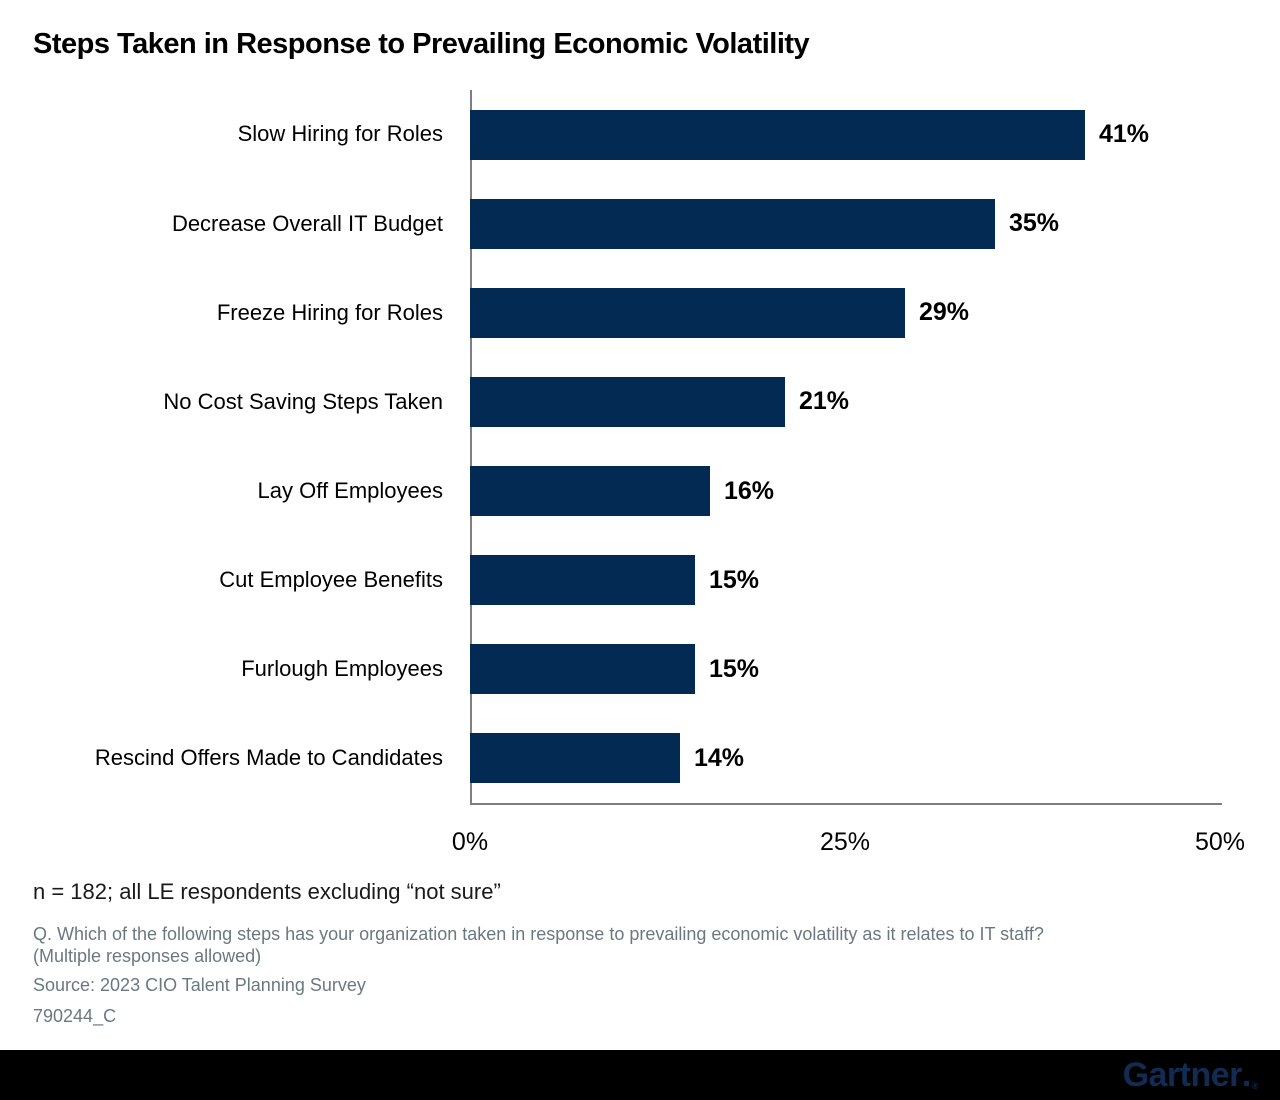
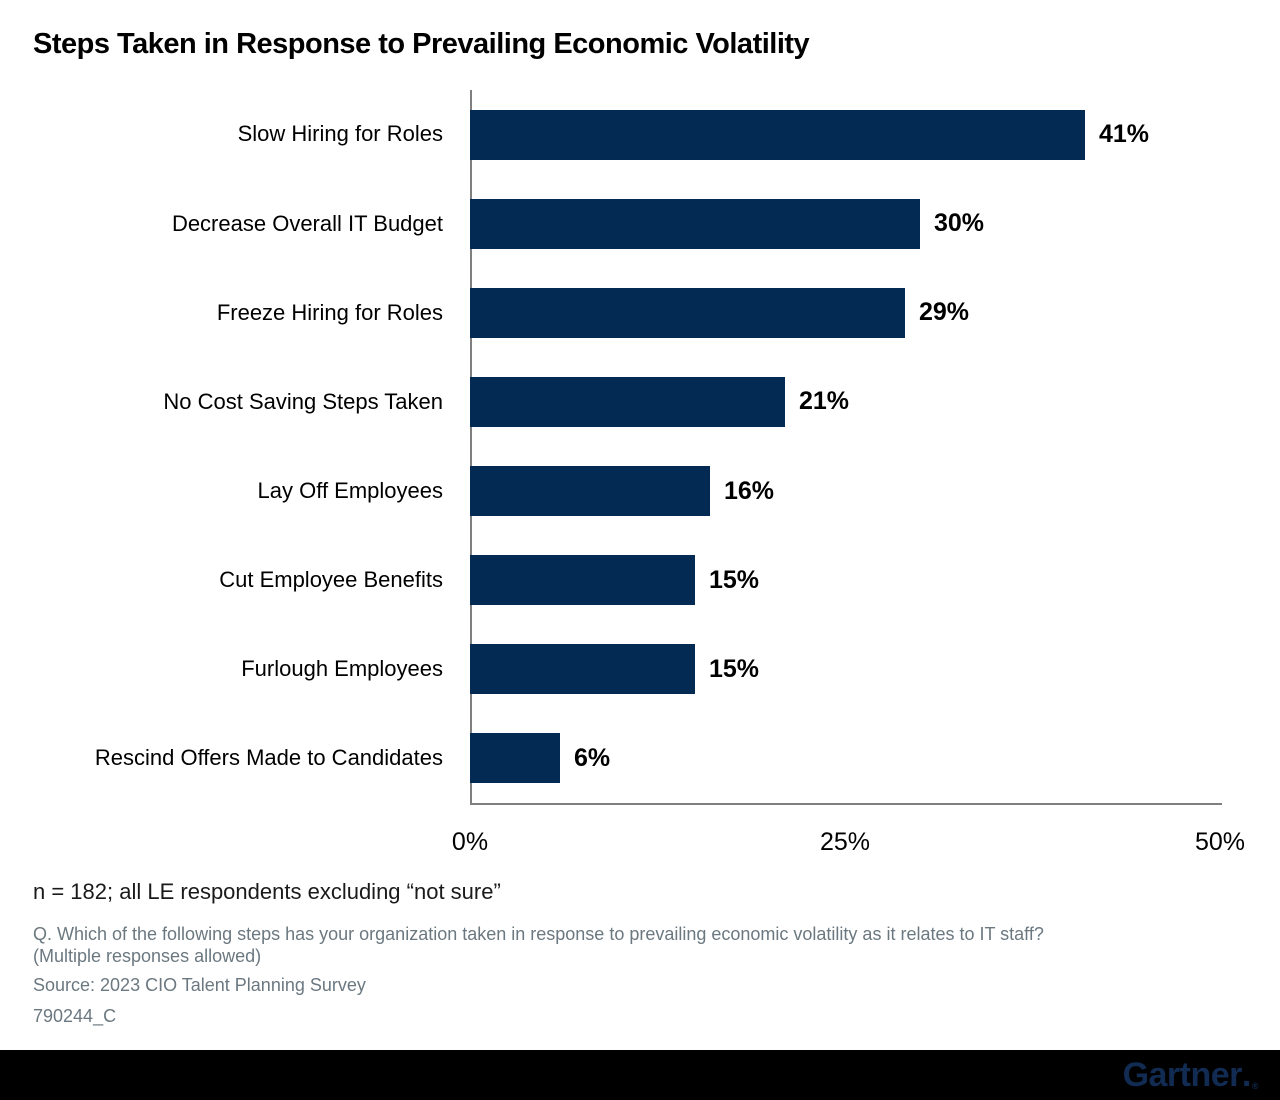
Decrease Overall IT Budget: 35% -> 30%
Rescind Offers Made to Candidates: 14% -> 6%
